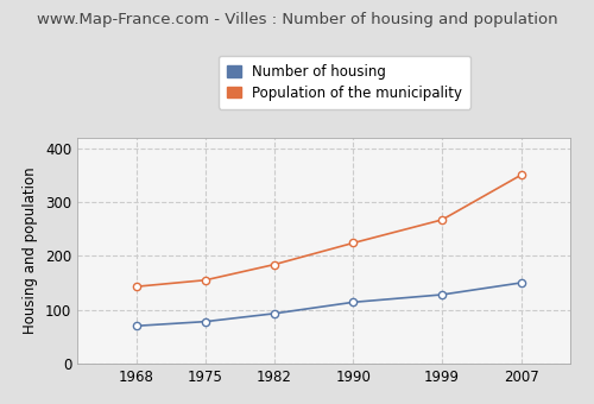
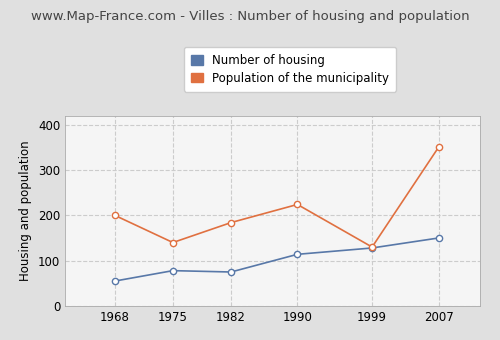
Number of housing/1968: 70 -> 55
Population of the municipality/1968: 143 -> 200
Population of the municipality/1975: 155 -> 140
Number of housing/1982: 93 -> 75
Population of the municipality/1999: 267 -> 130
